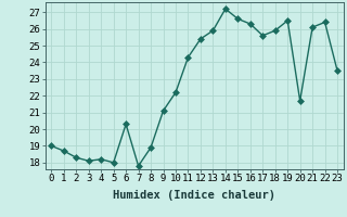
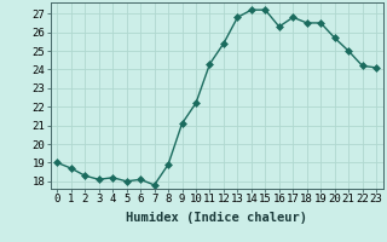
6: 20.3 -> 18.1
13: 25.9 -> 26.8
15: 26.6 -> 27.2
17: 25.6 -> 26.8
18: 25.9 -> 26.5
20: 21.7 -> 25.7
21: 26.1 -> 25.0
22: 26.4 -> 24.2
23: 23.5 -> 24.1
